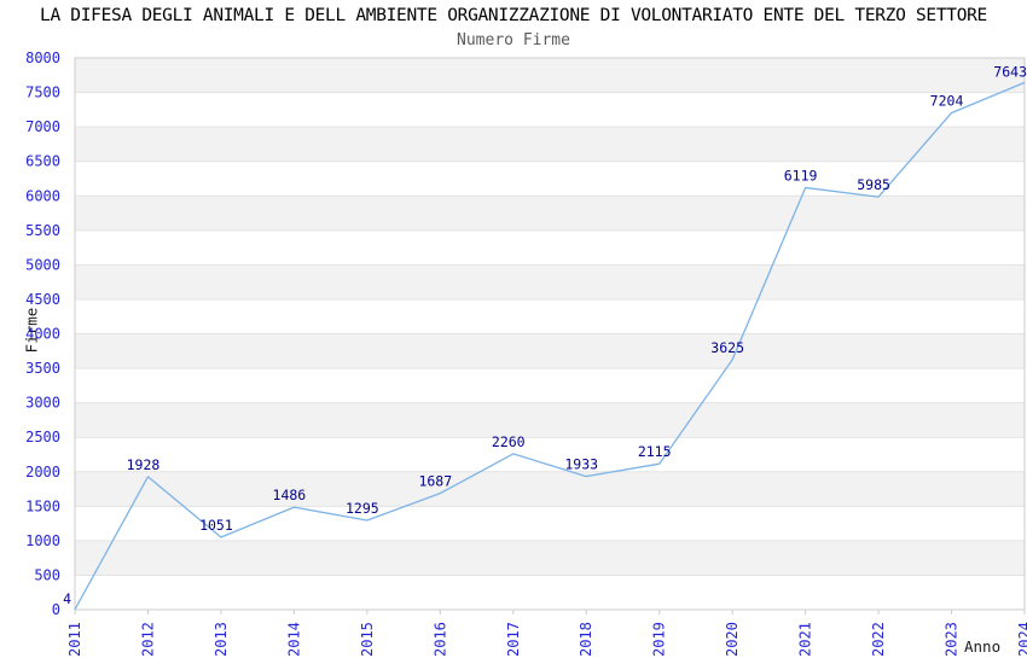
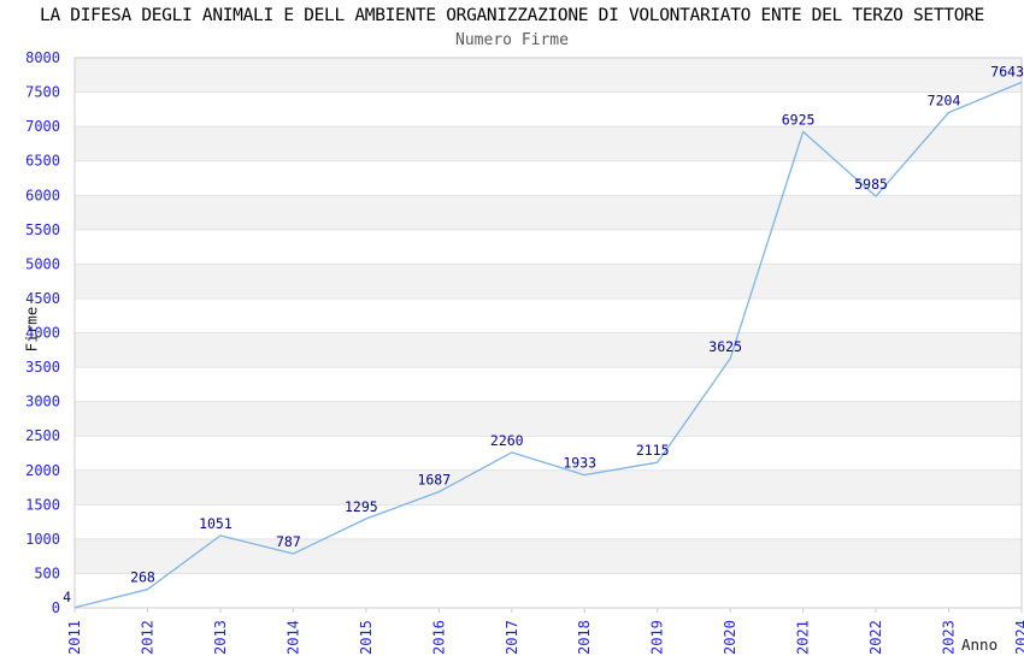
2012: 1928 -> 268
2014: 1486 -> 787
2021: 6119 -> 6925
